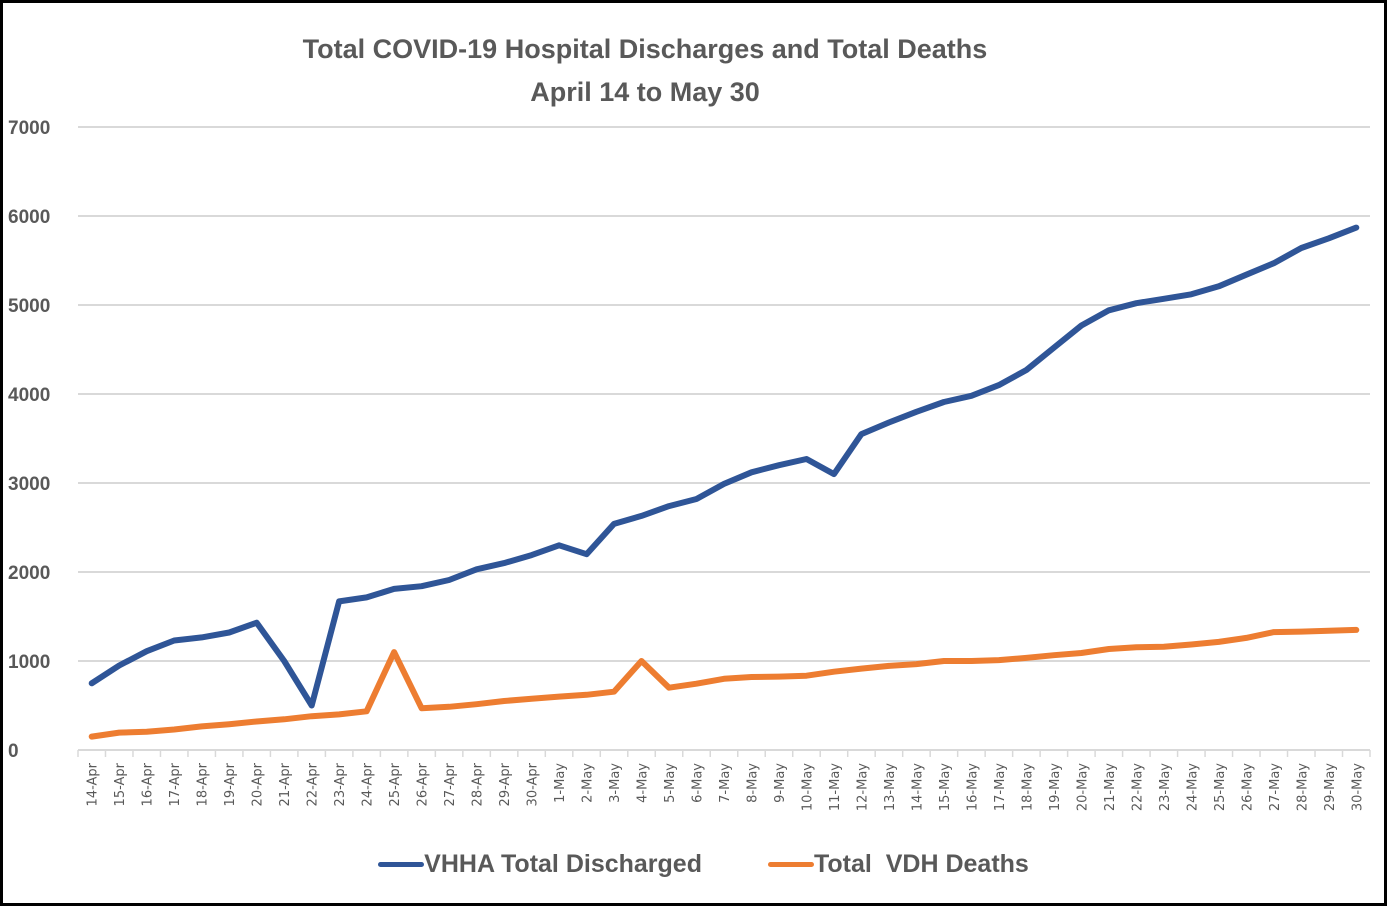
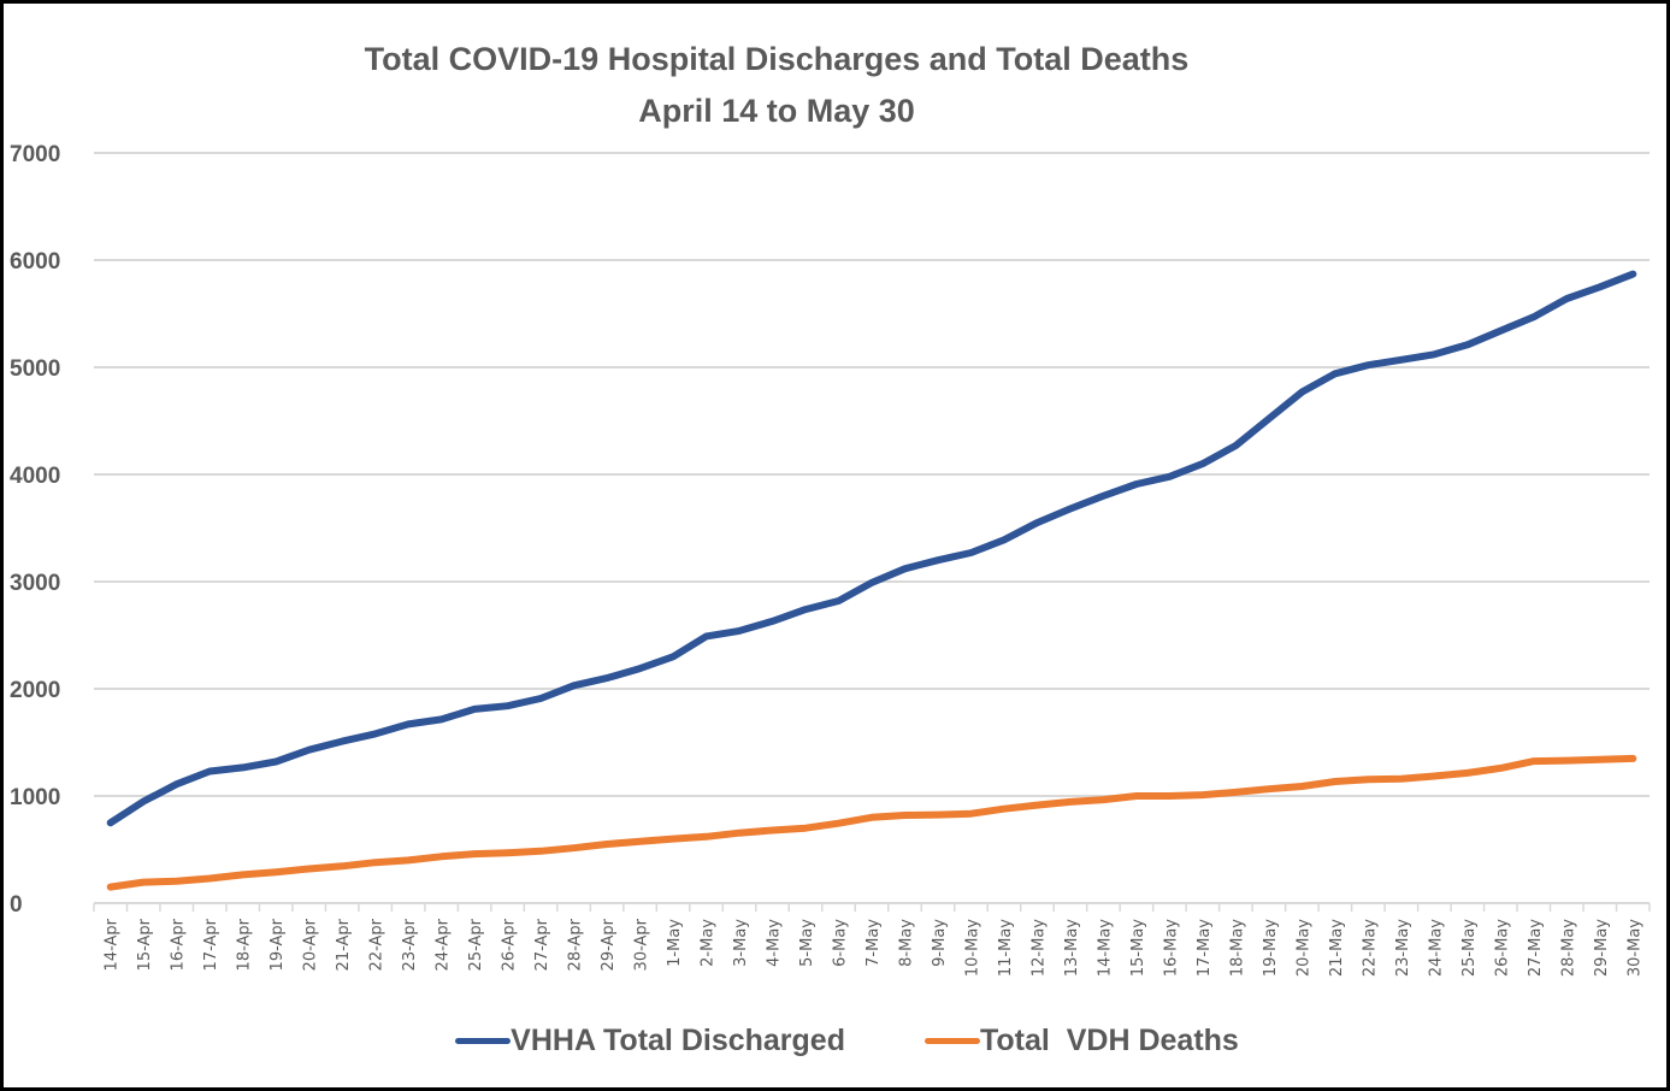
VHHA Total Discharged/21-Apr: 1000 -> 1500
VHHA Total Discharged/22-Apr: 500 -> 1600
Total VDH Deaths/25-Apr: 1100 -> 500
VHHA Total Discharged/2-May: 2200 -> 2500
Total VDH Deaths/4-May: 1000 -> 700
VHHA Total Discharged/11-May: 3100 -> 3400
